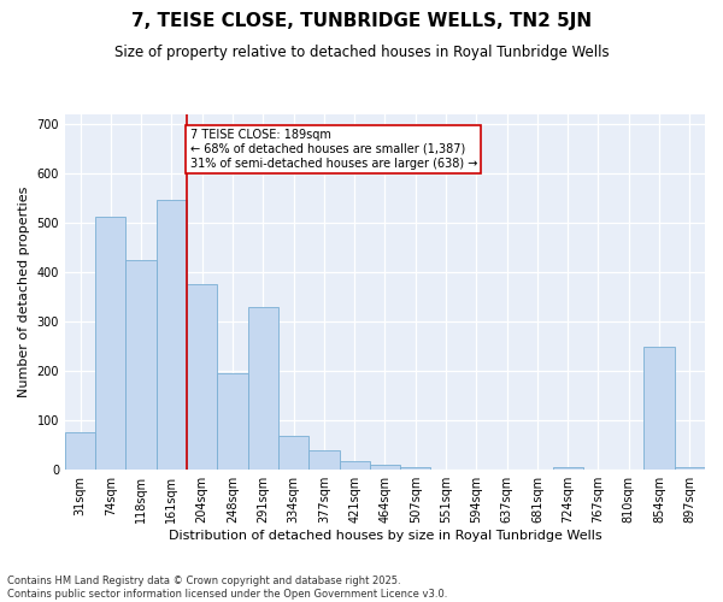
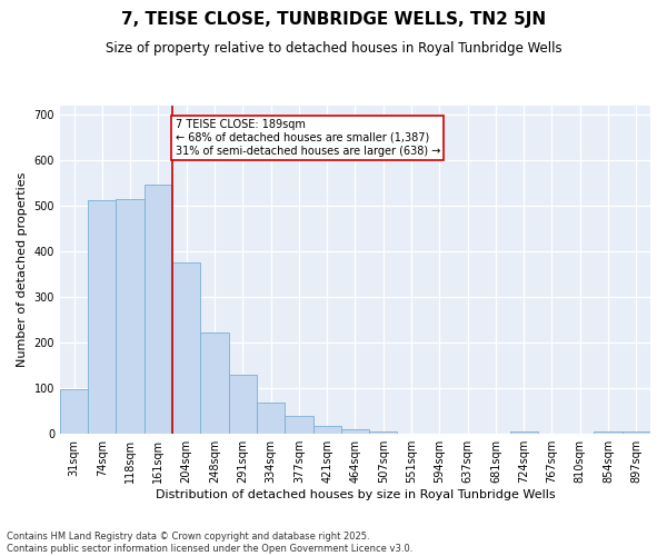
31sqm: 75 -> 97
118sqm: 425 -> 515
248sqm: 195 -> 222
291sqm: 330 -> 130
854sqm: 250 -> 5
